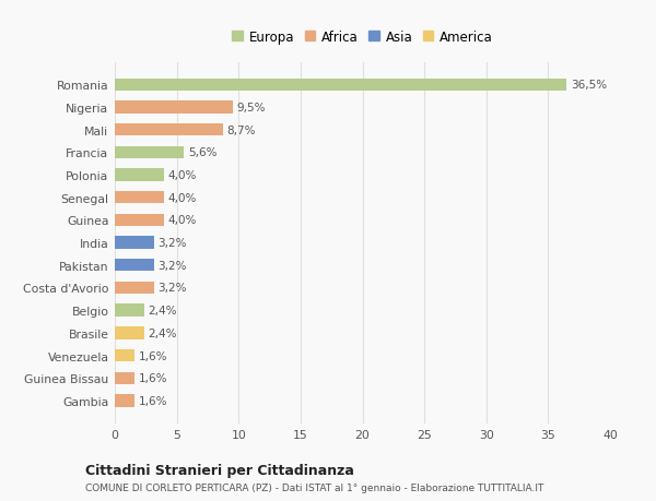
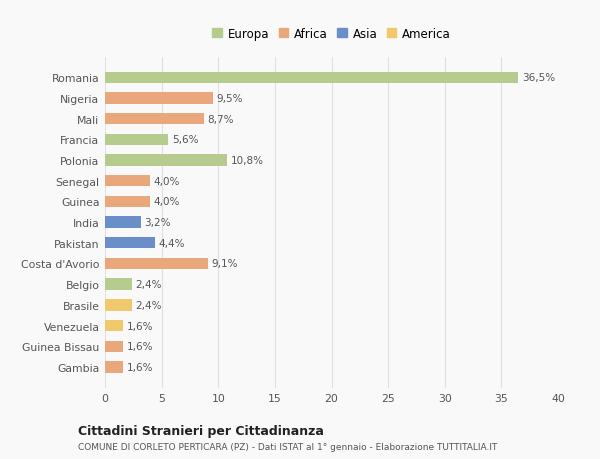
Polonia: 4,0% -> 10,8%
Pakistan: 3,2% -> 4,4%
Costa d'Avorio: 3,2% -> 9,1%
